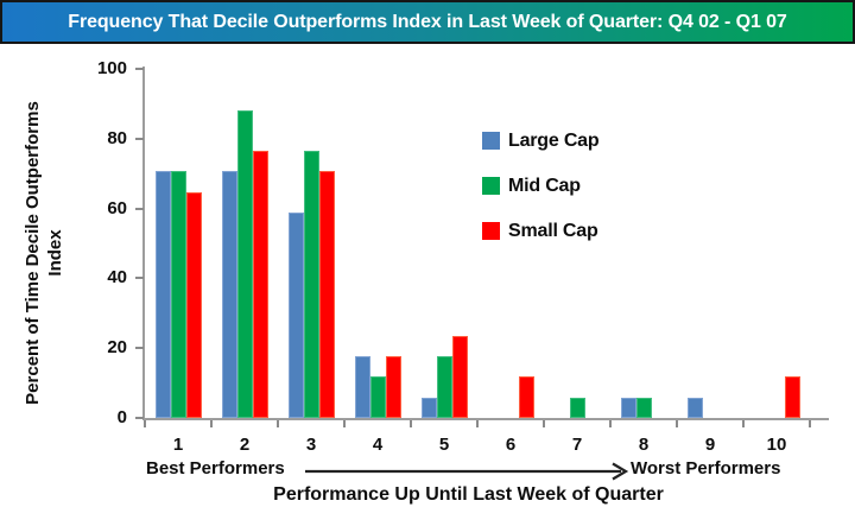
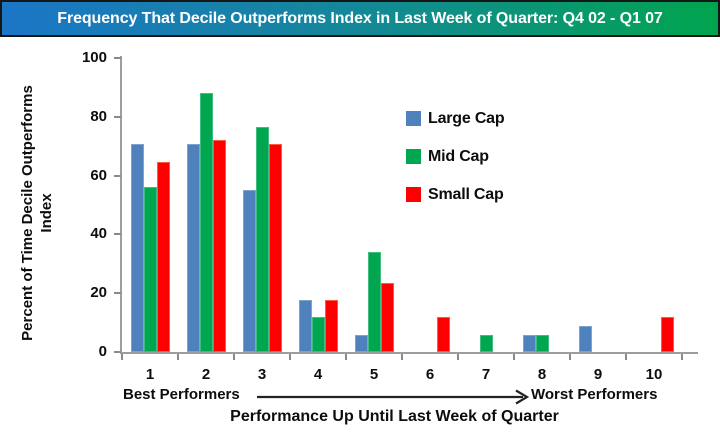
Mid Cap/1: 71 -> 56
Small Cap/2: 76 -> 72
Large Cap/3: 59 -> 55
Mid Cap/5: 18 -> 34
Large Cap/9: 6 -> 9
